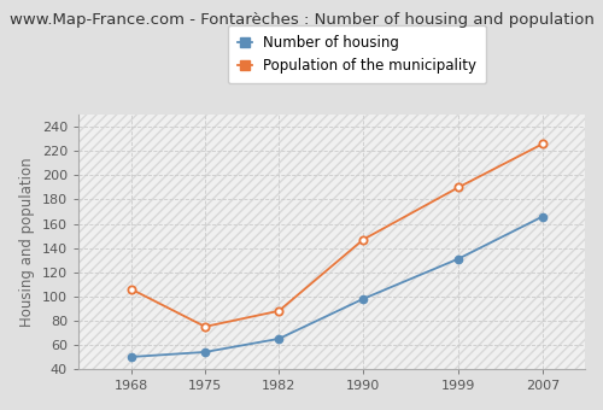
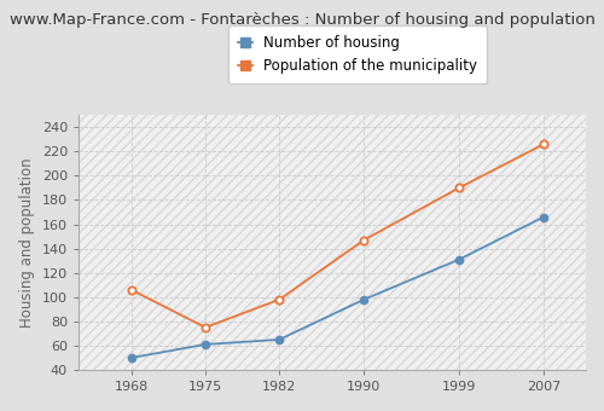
Number of housing/1975: 54 -> 61
Population of the municipality/1982: 88 -> 98
